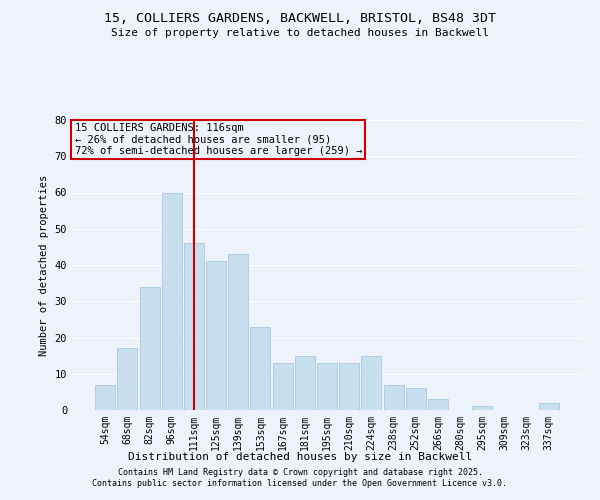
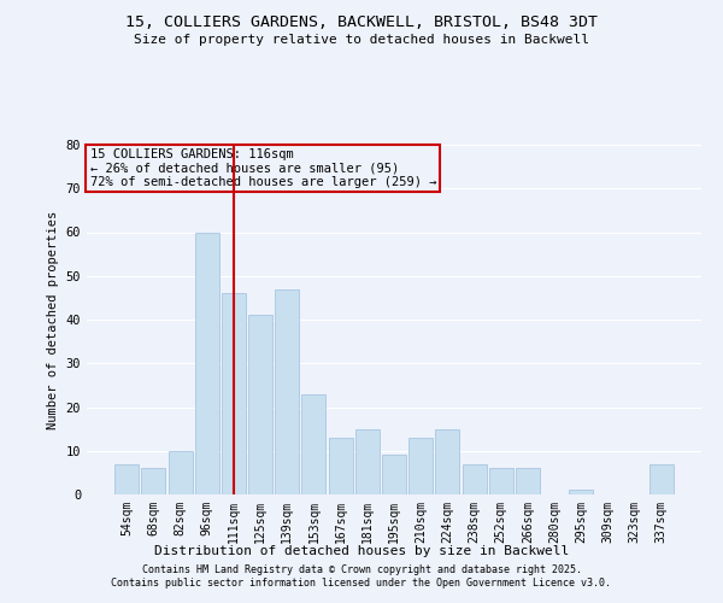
68sqm: 17 -> 6
82sqm: 34 -> 10
139sqm: 43 -> 47
195sqm: 13 -> 9
266sqm: 3 -> 6
337sqm: 2 -> 7
